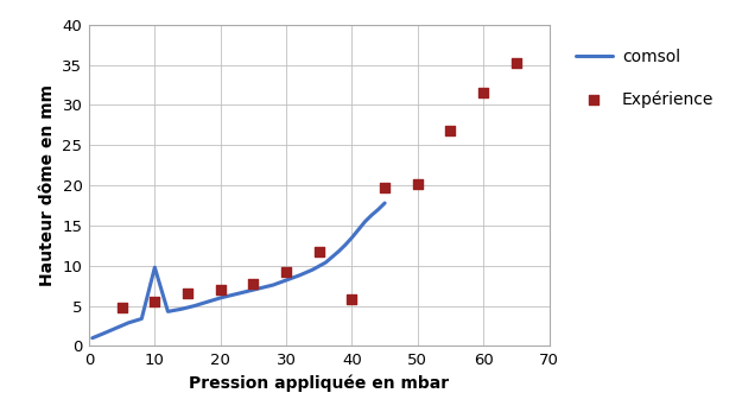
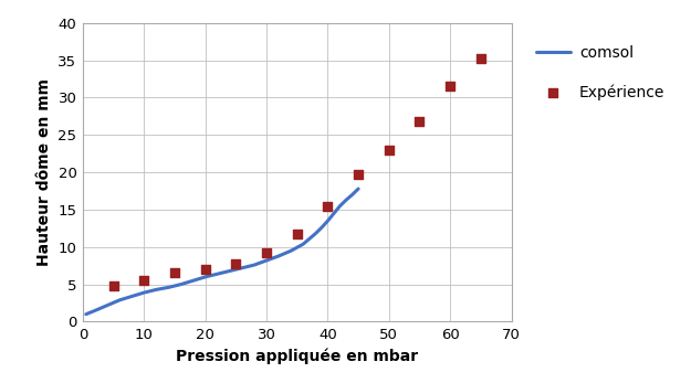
comsol/10: 9.8 -> 3.9
Expérience/40: 5.8 -> 15.5
Expérience/50: 20.2 -> 23.0
